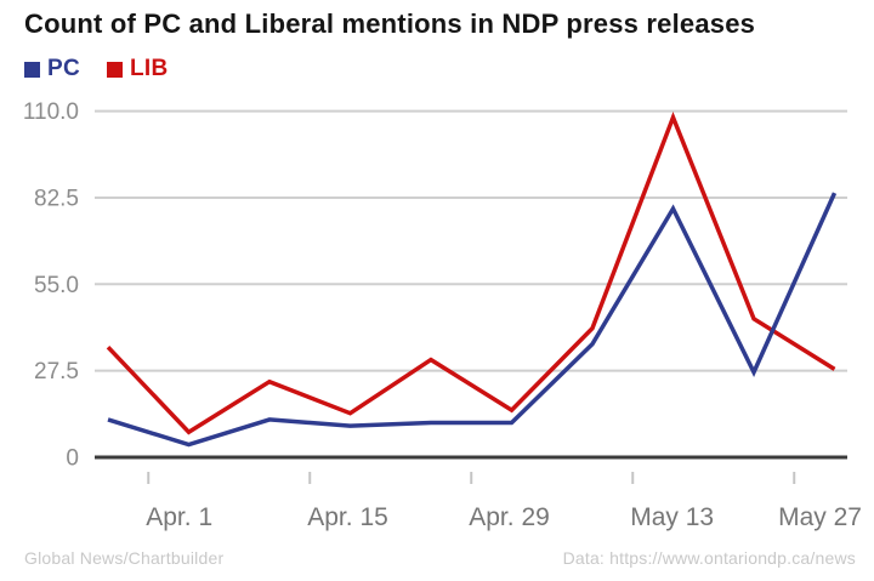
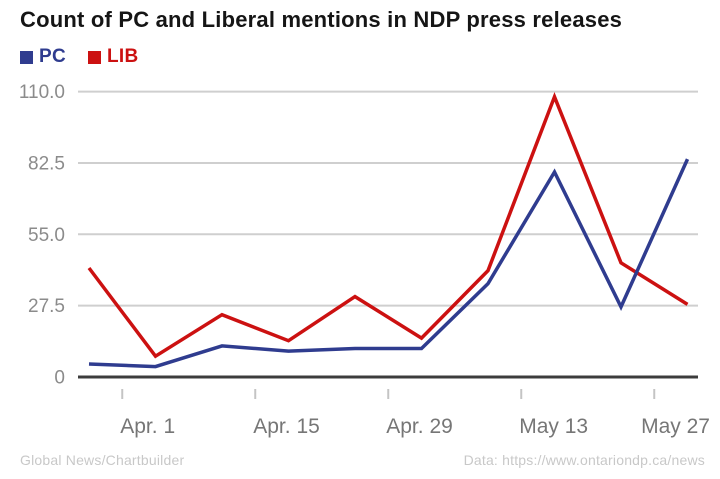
PC/0: 12 -> 5
LIB/0: 35 -> 42
